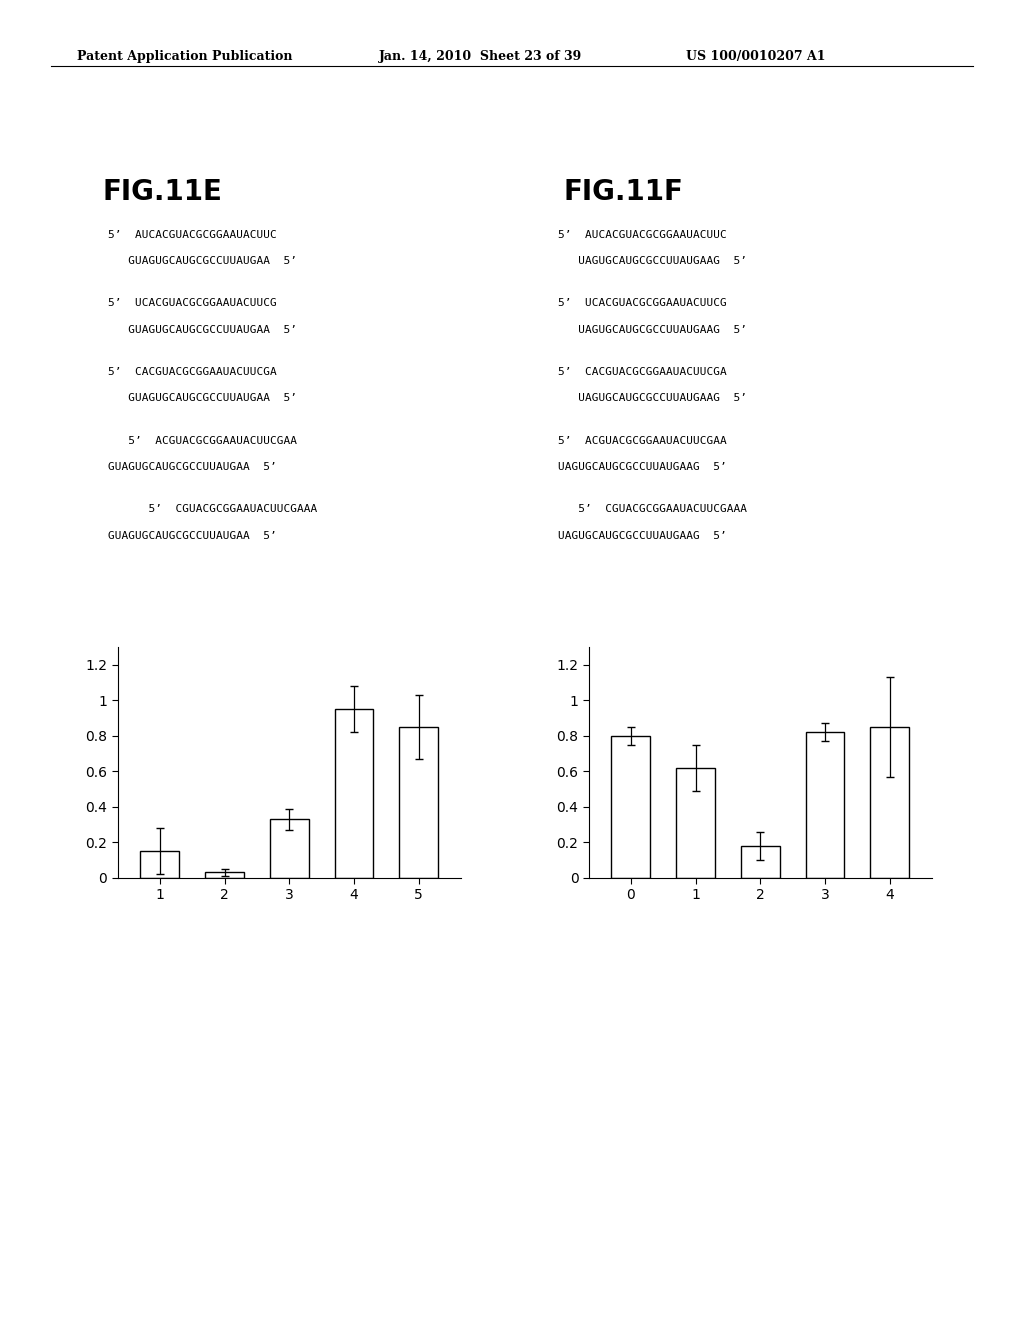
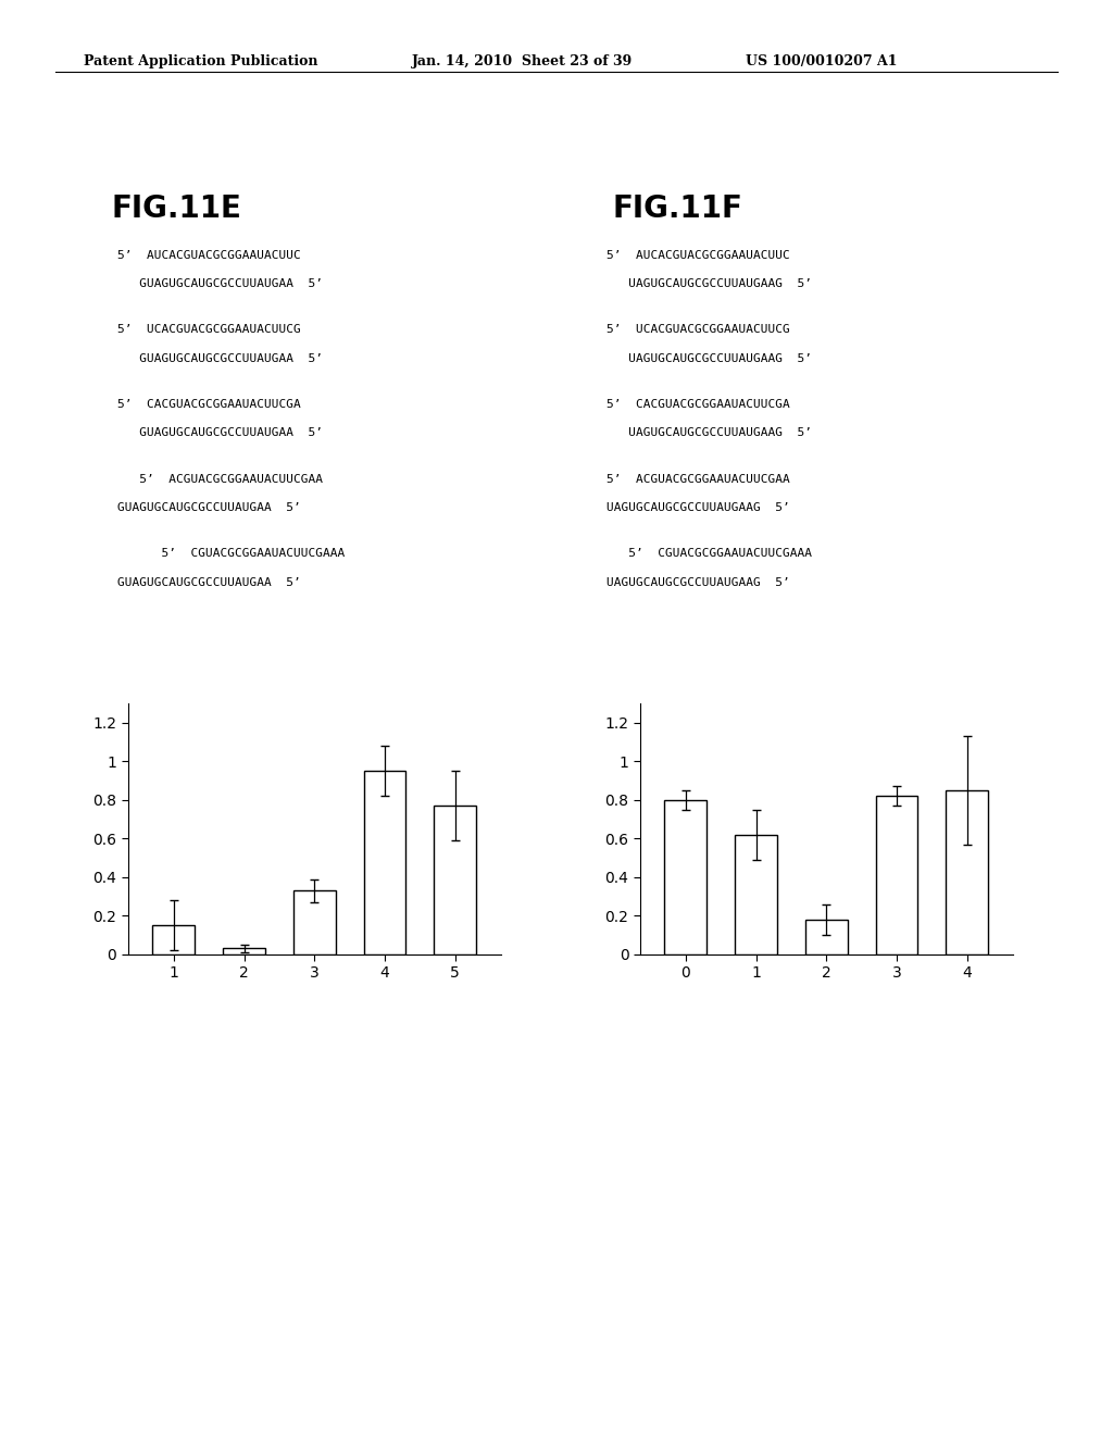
5: 0.85 -> 0.77
